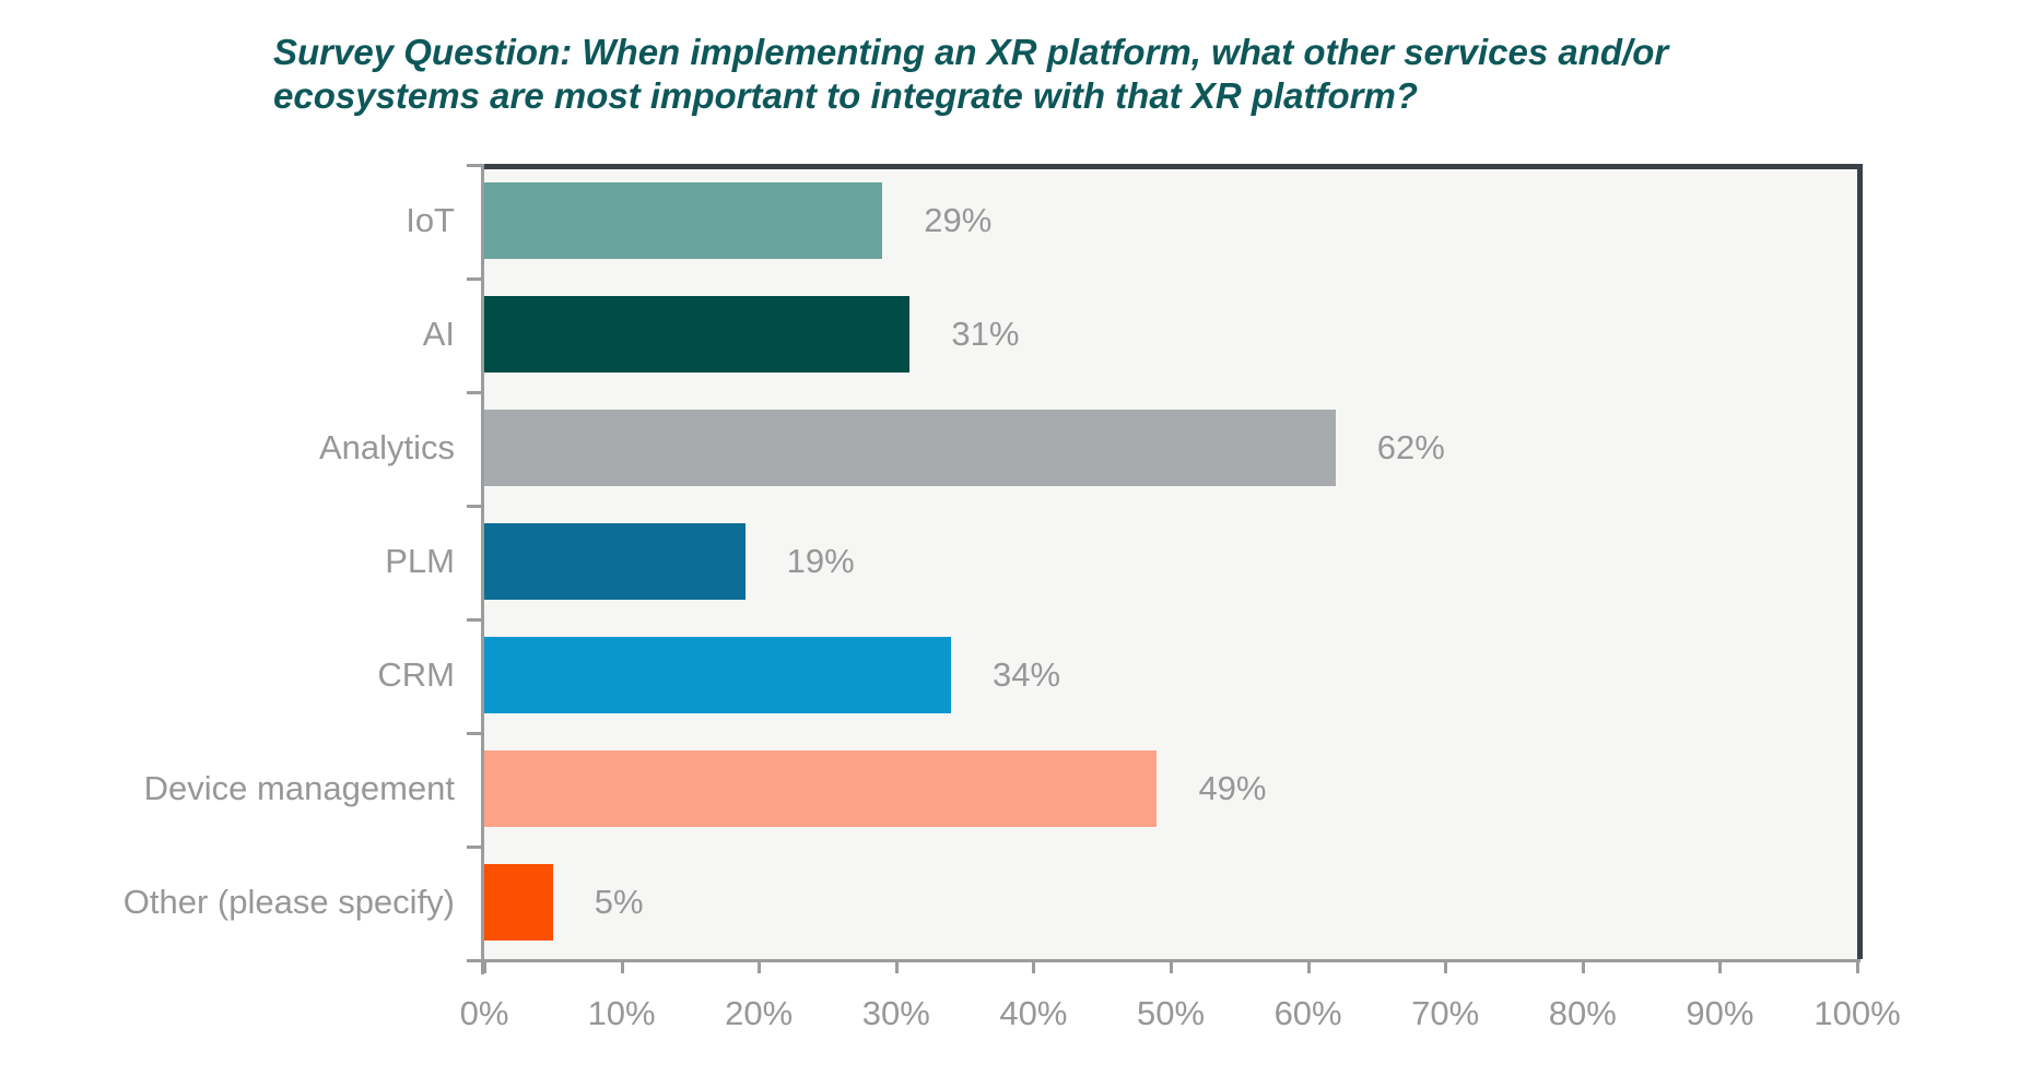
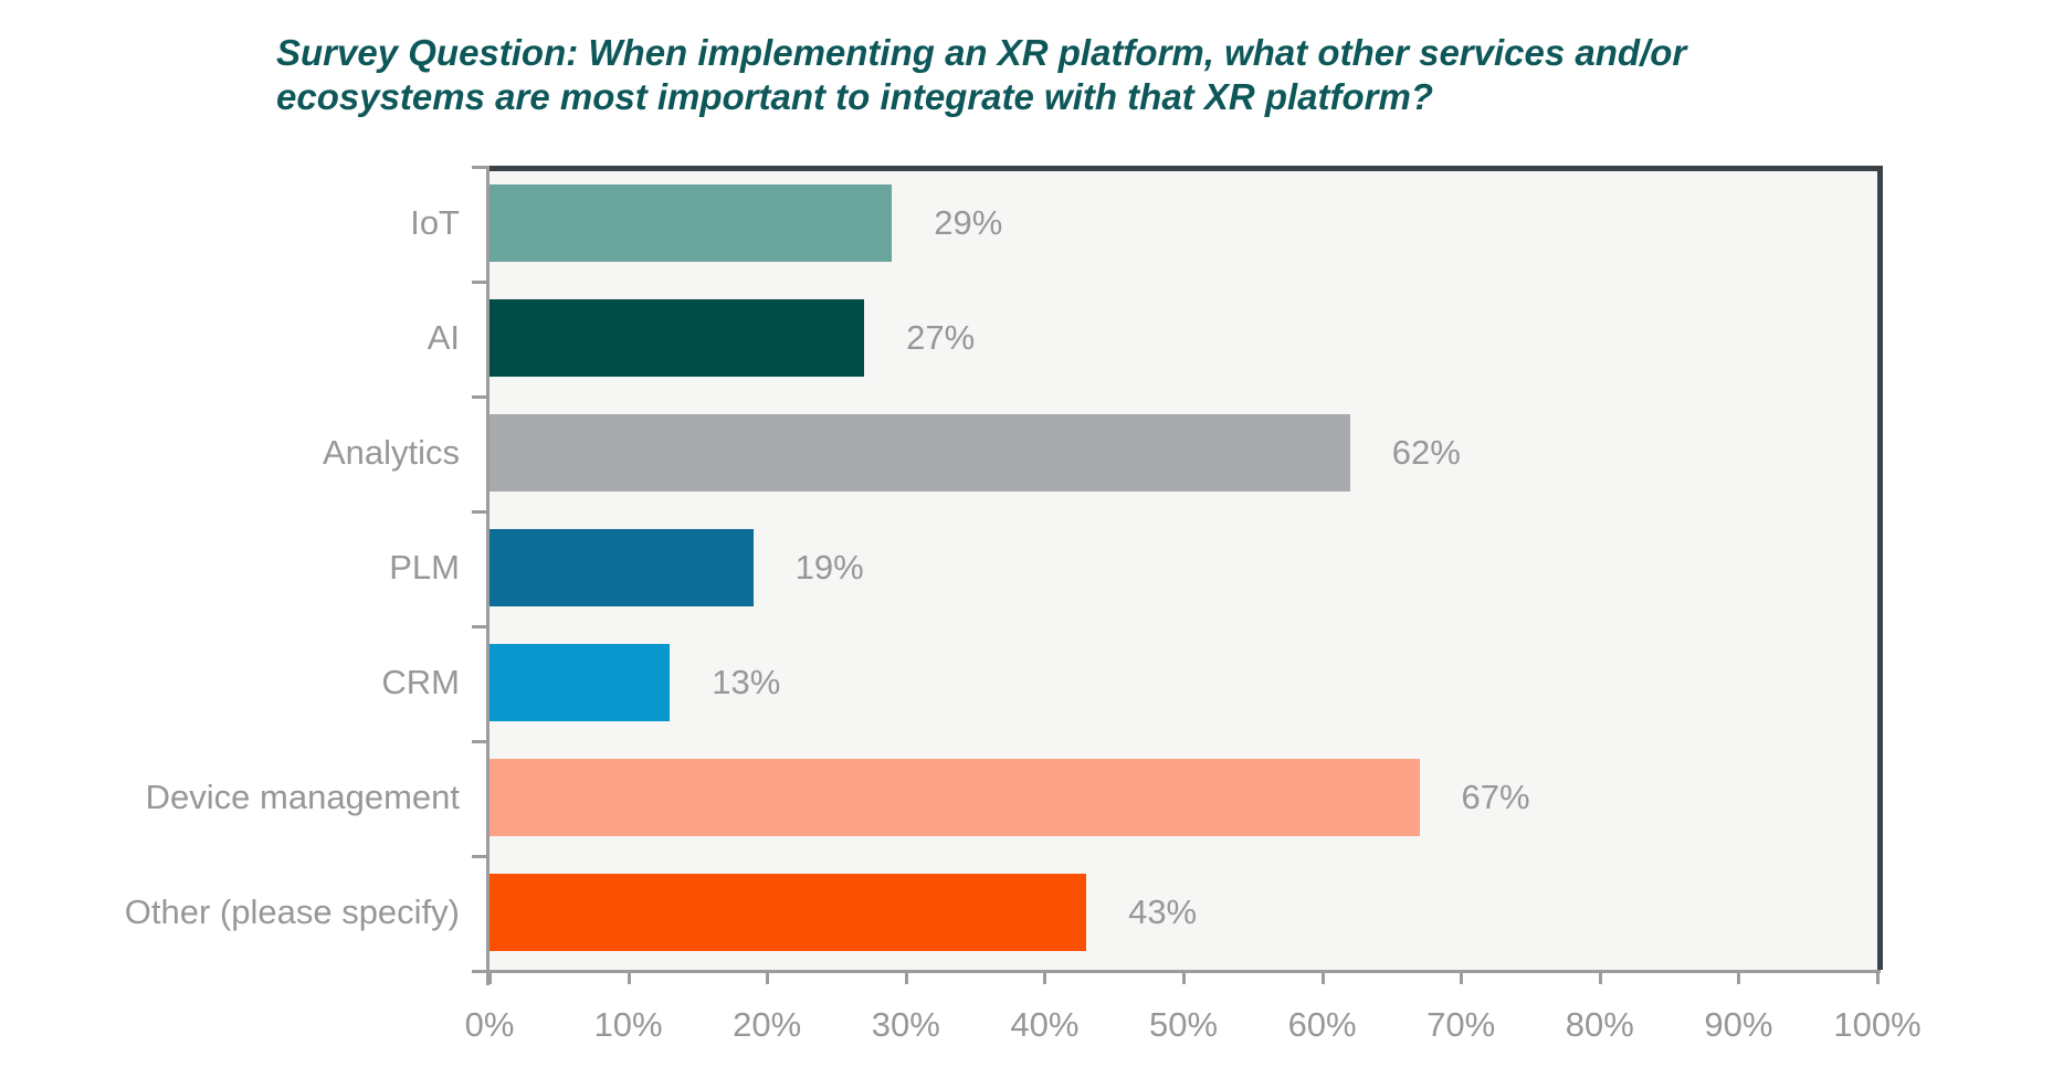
AI: 31% -> 27%
CRM: 34% -> 13%
Device management: 49% -> 67%
Other (please specify): 5% -> 43%
